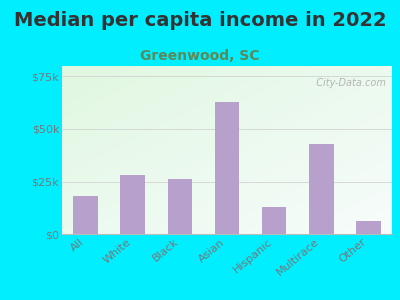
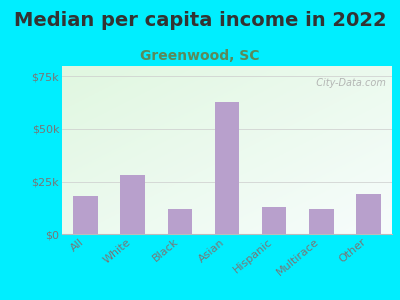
Black: $26k -> $12k
Multirace: $43k -> $12k
Other: $6k -> $19k
